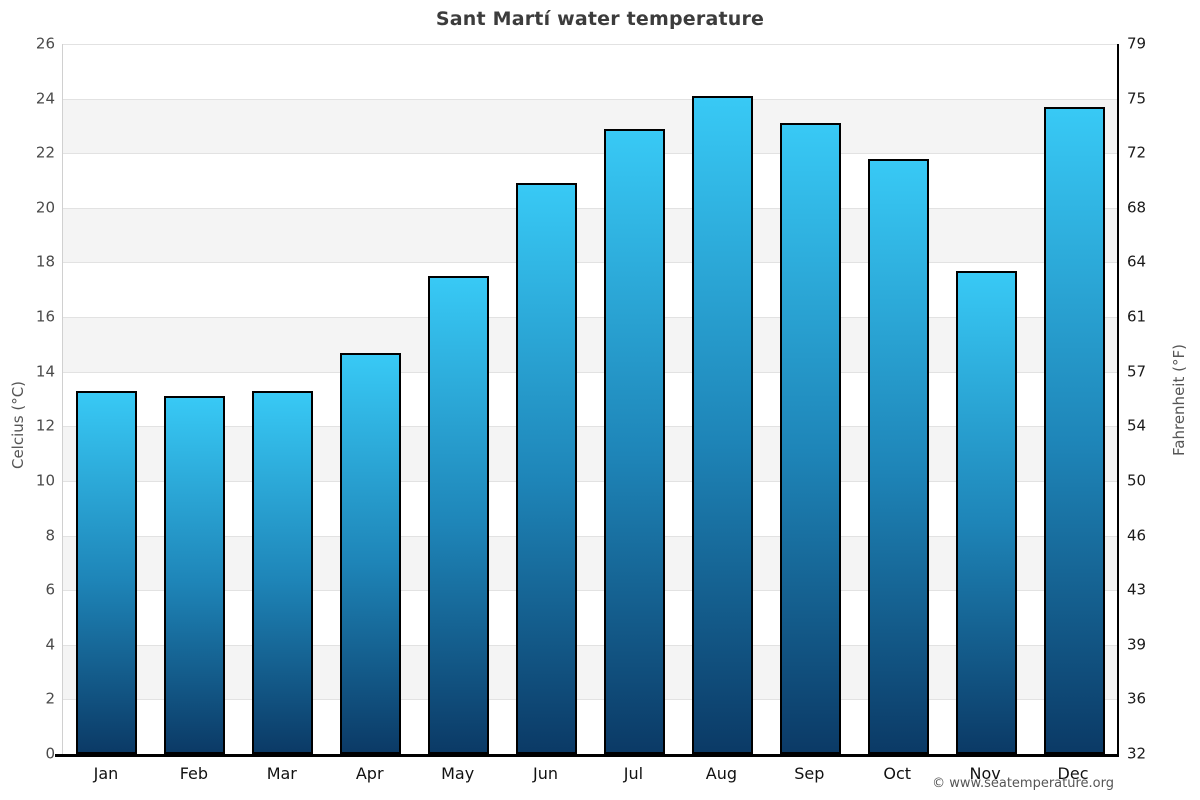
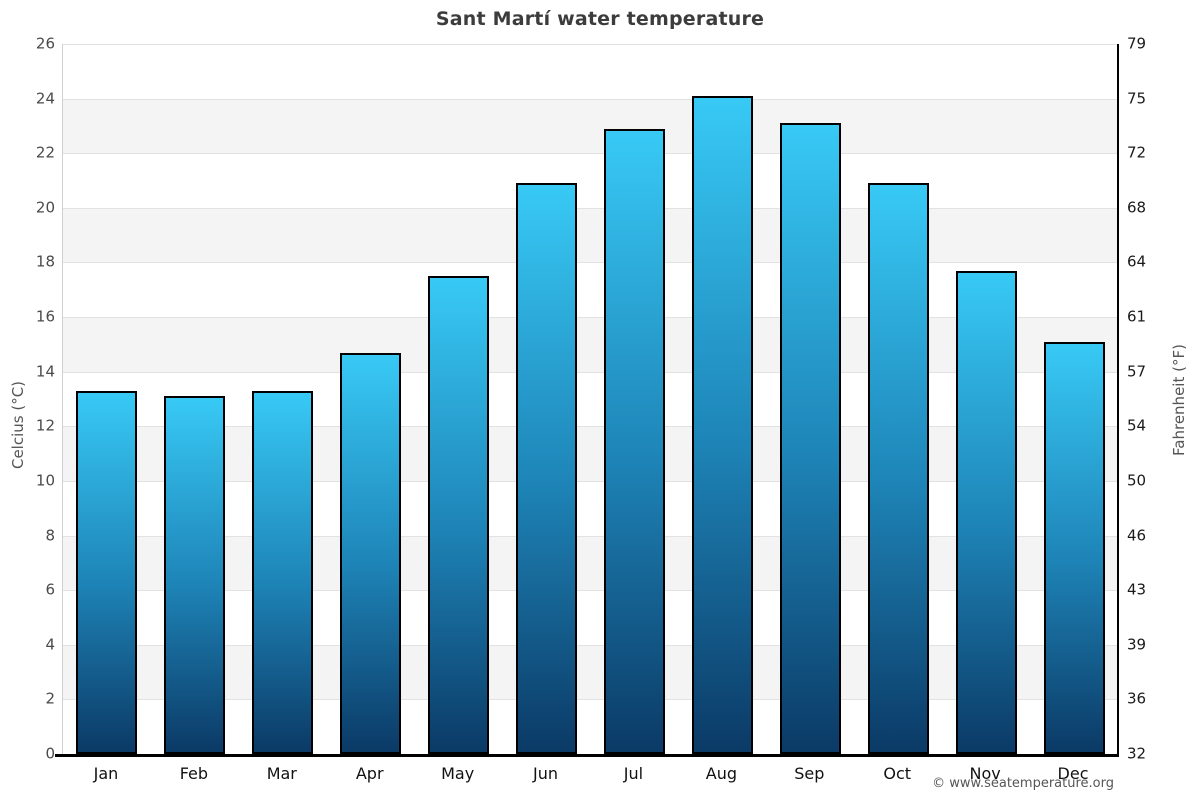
Oct: 21.8 -> 20.9
Dec: 23.7 -> 15.1
